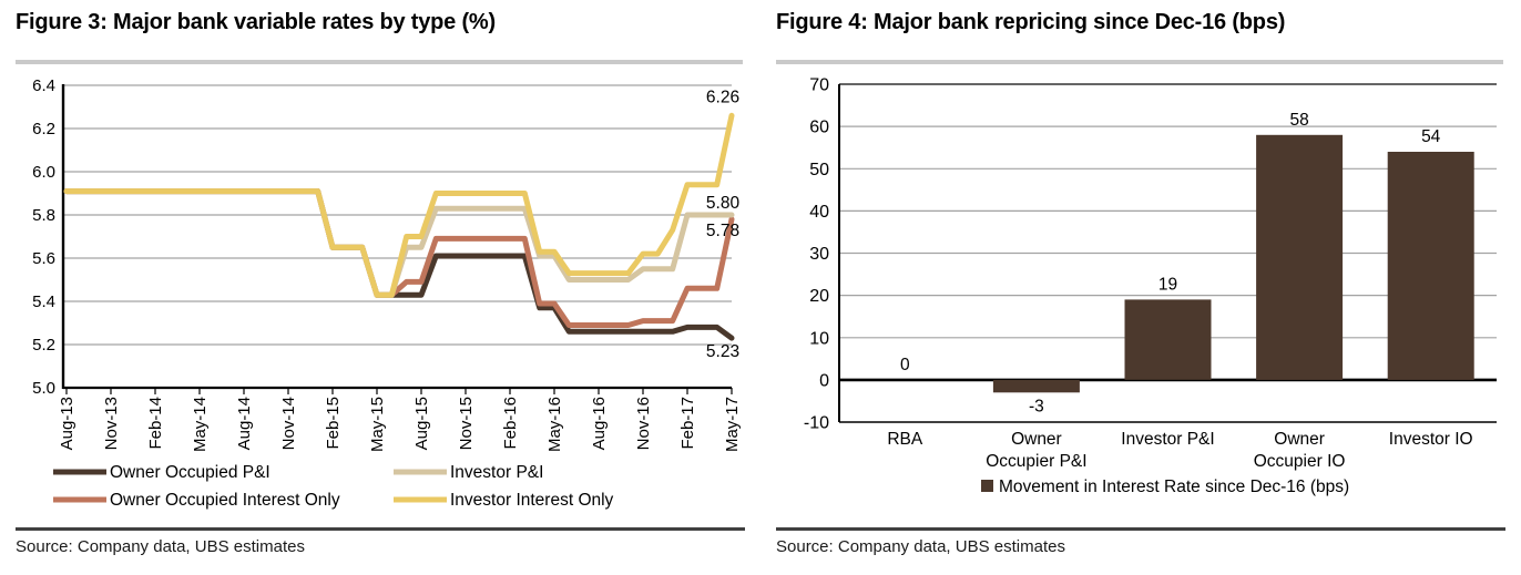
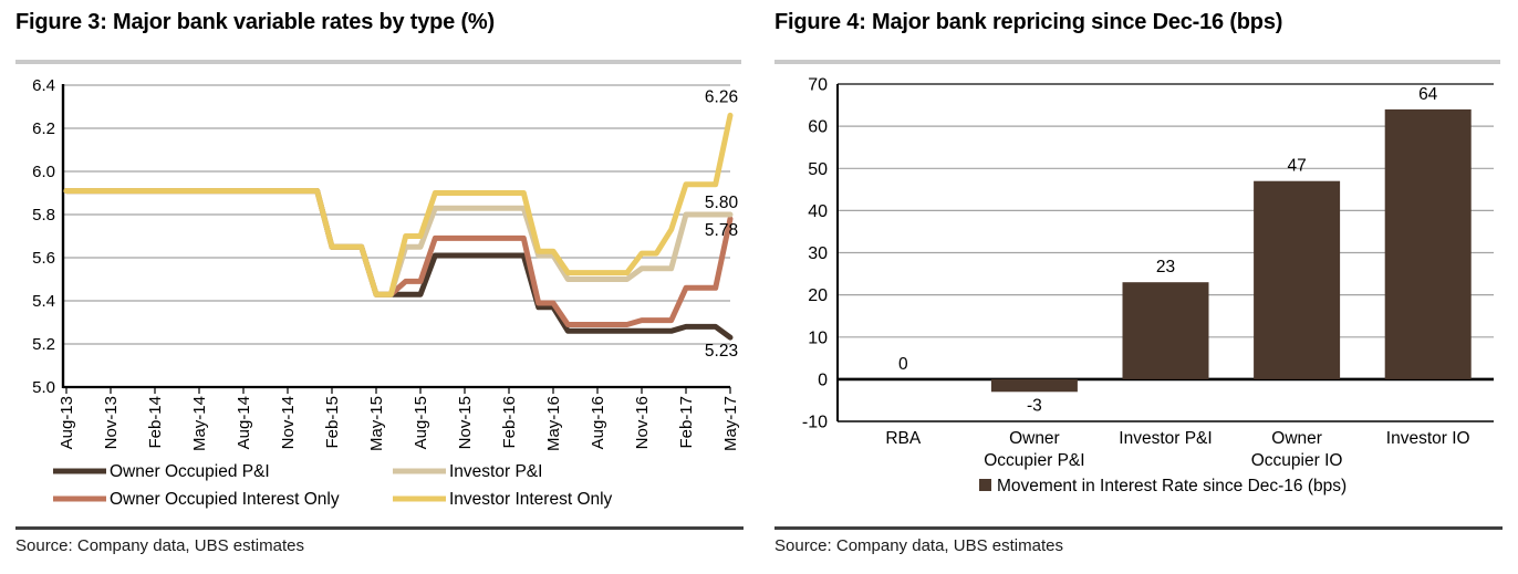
Figure 4: Major bank repricing since Dec-16 (bps)/Investor P&I: 19 -> 23
Figure 4: Major bank repricing since Dec-16 (bps)/Owner Occupier IO: 58 -> 47
Figure 4: Major bank repricing since Dec-16 (bps)/Investor IO: 54 -> 64
